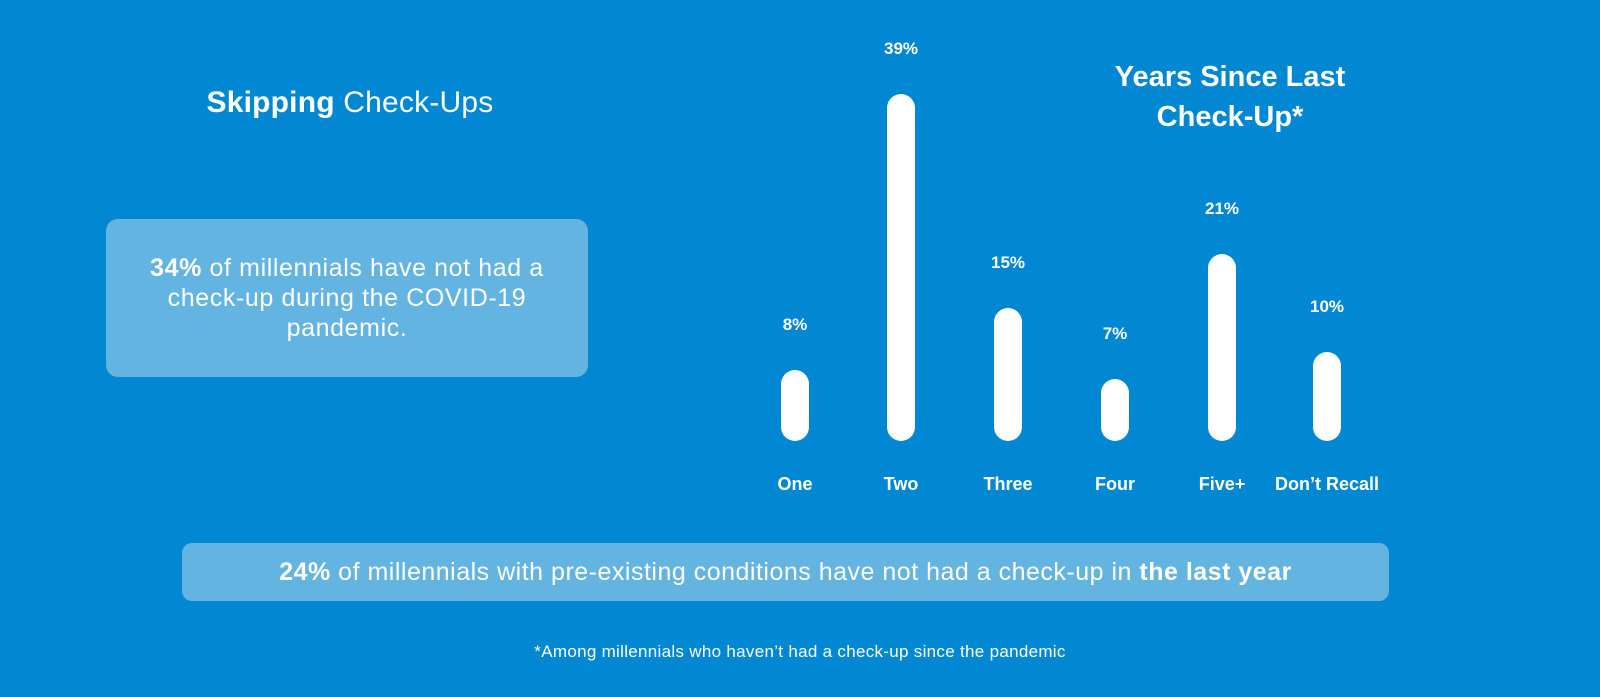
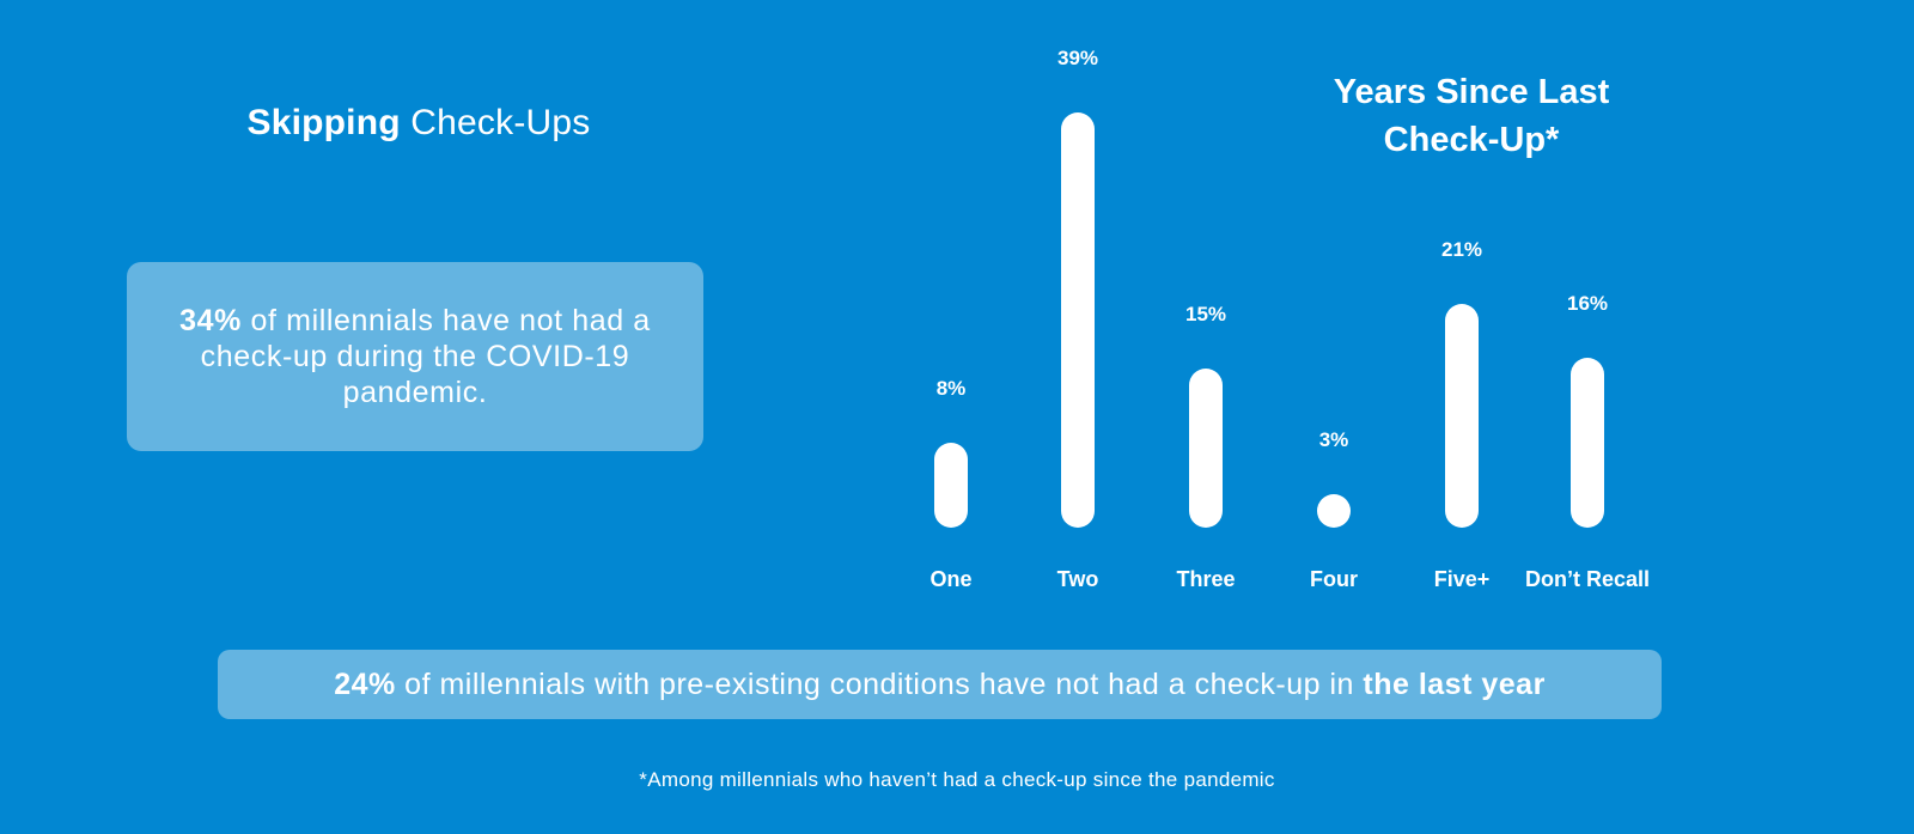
Four: 7% -> 3%
Don’t Recall: 10% -> 16%
